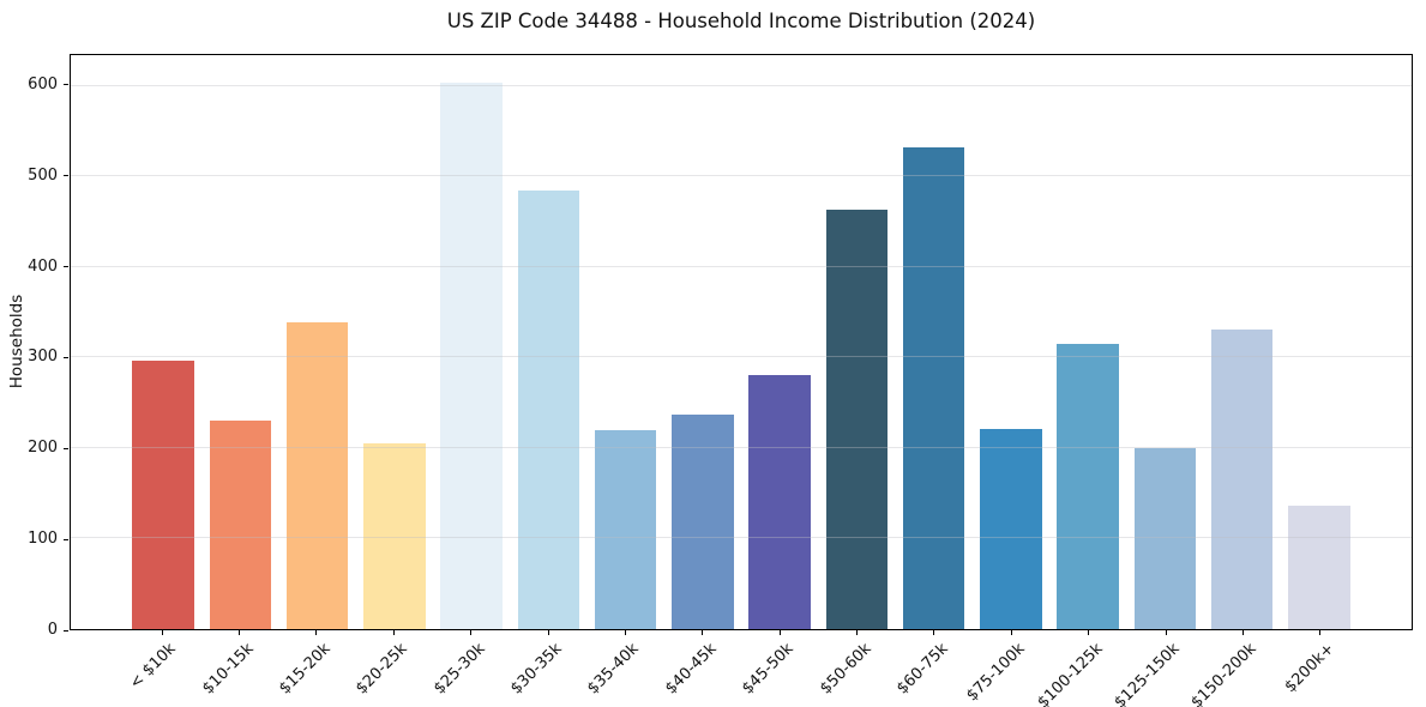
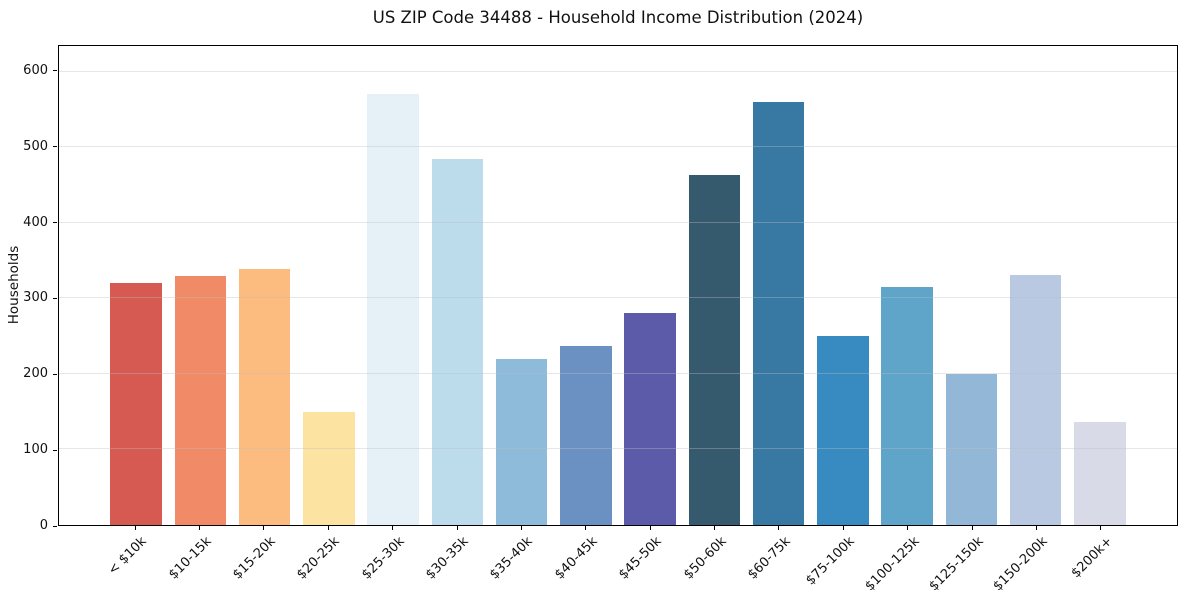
< $10k: 300 -> 320
$10-15k: 230 -> 330
$20-25k: 200 -> 150
$25-30k: 600 -> 570
$60-75k: 530 -> 560
$75-100k: 220 -> 250
